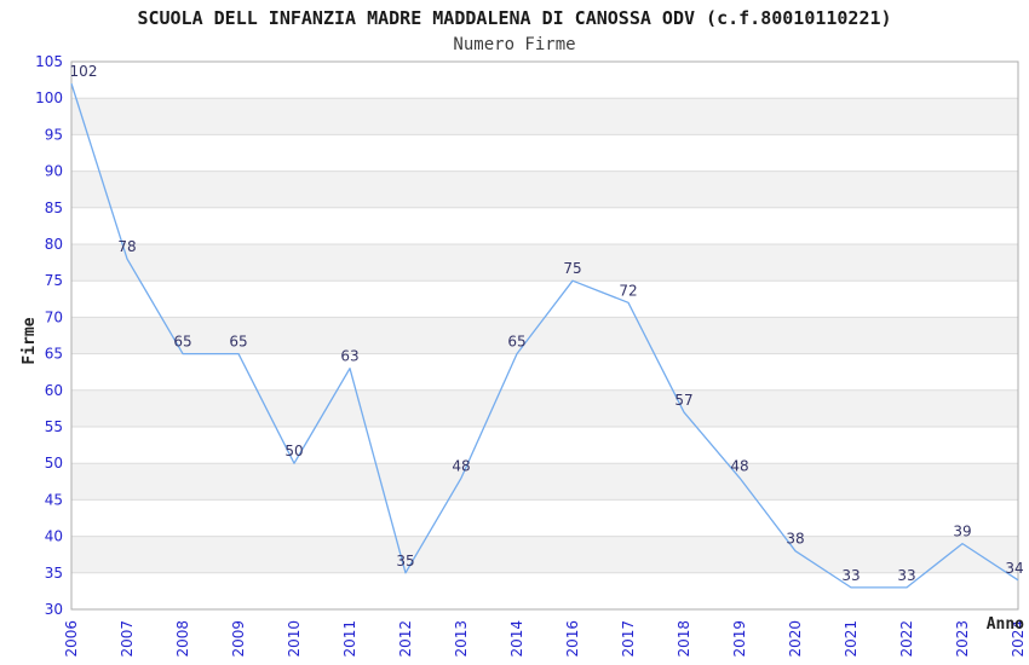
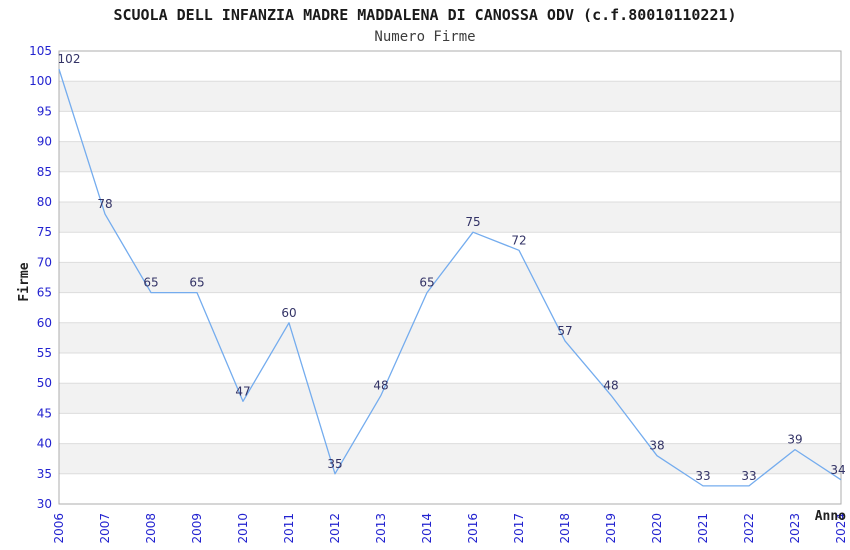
2010: 50 -> 47
2011: 63 -> 60
